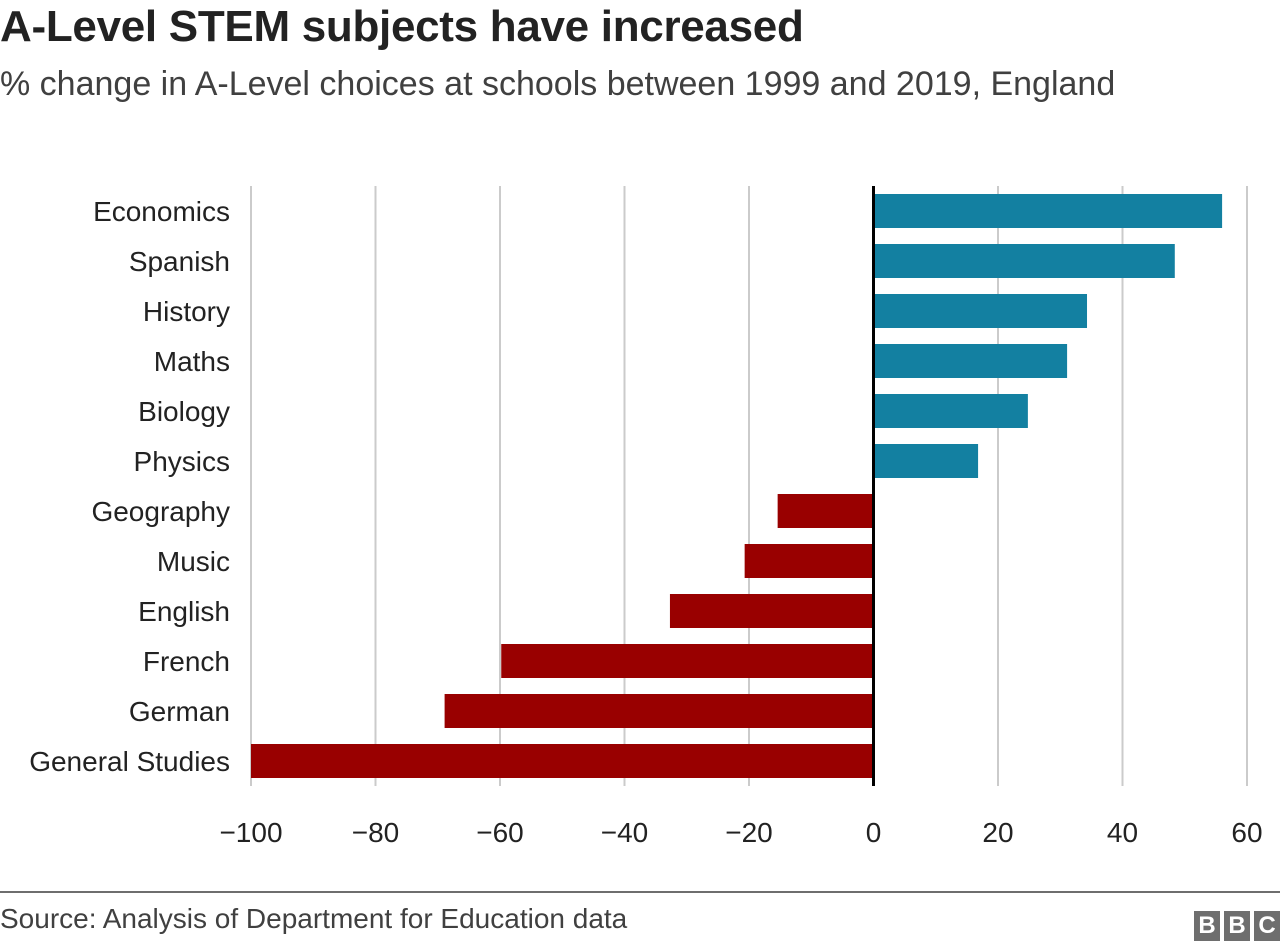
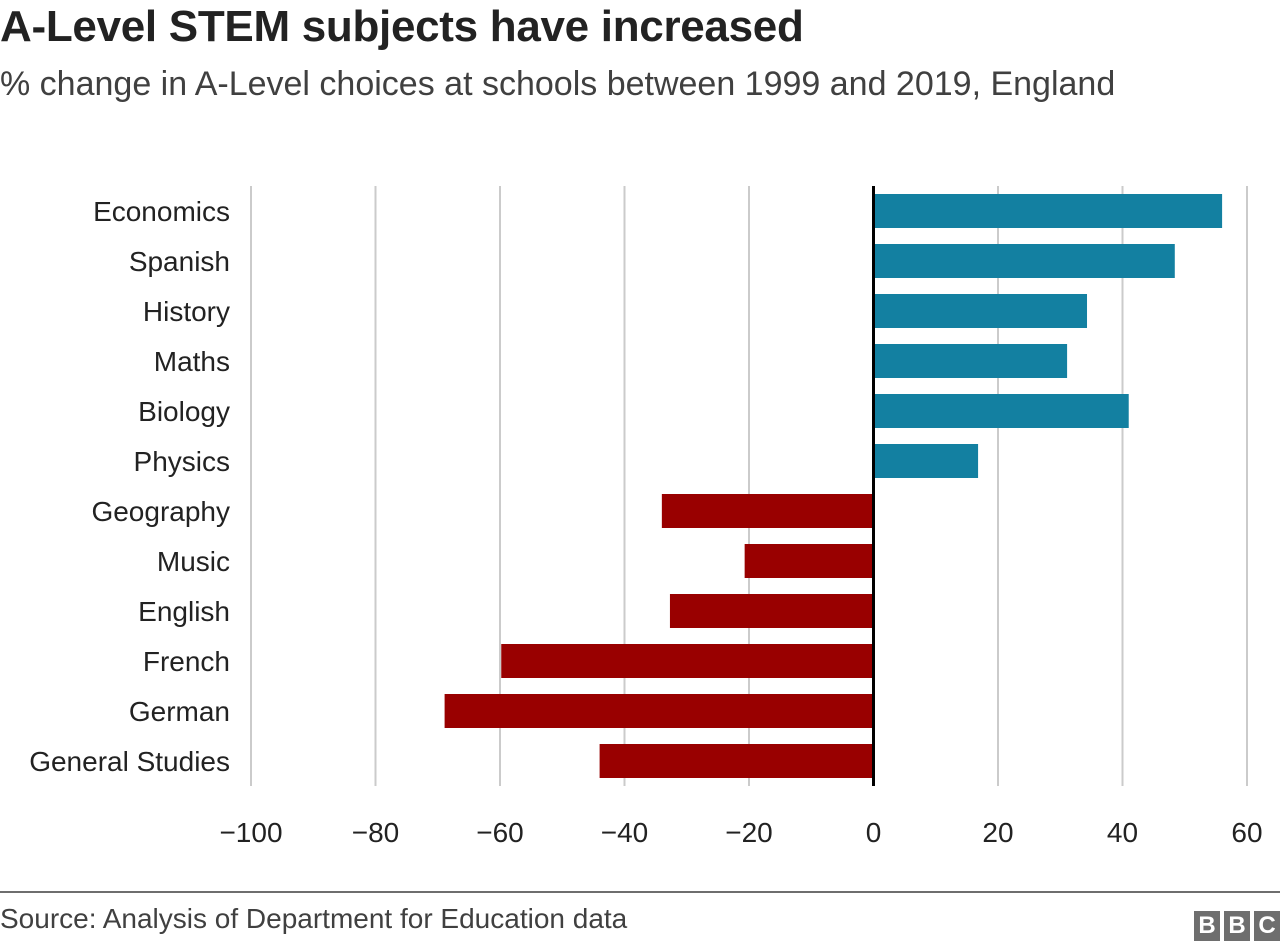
Biology: 25 -> 41
Geography: -15 -> -34
General Studies: -100 -> -44
